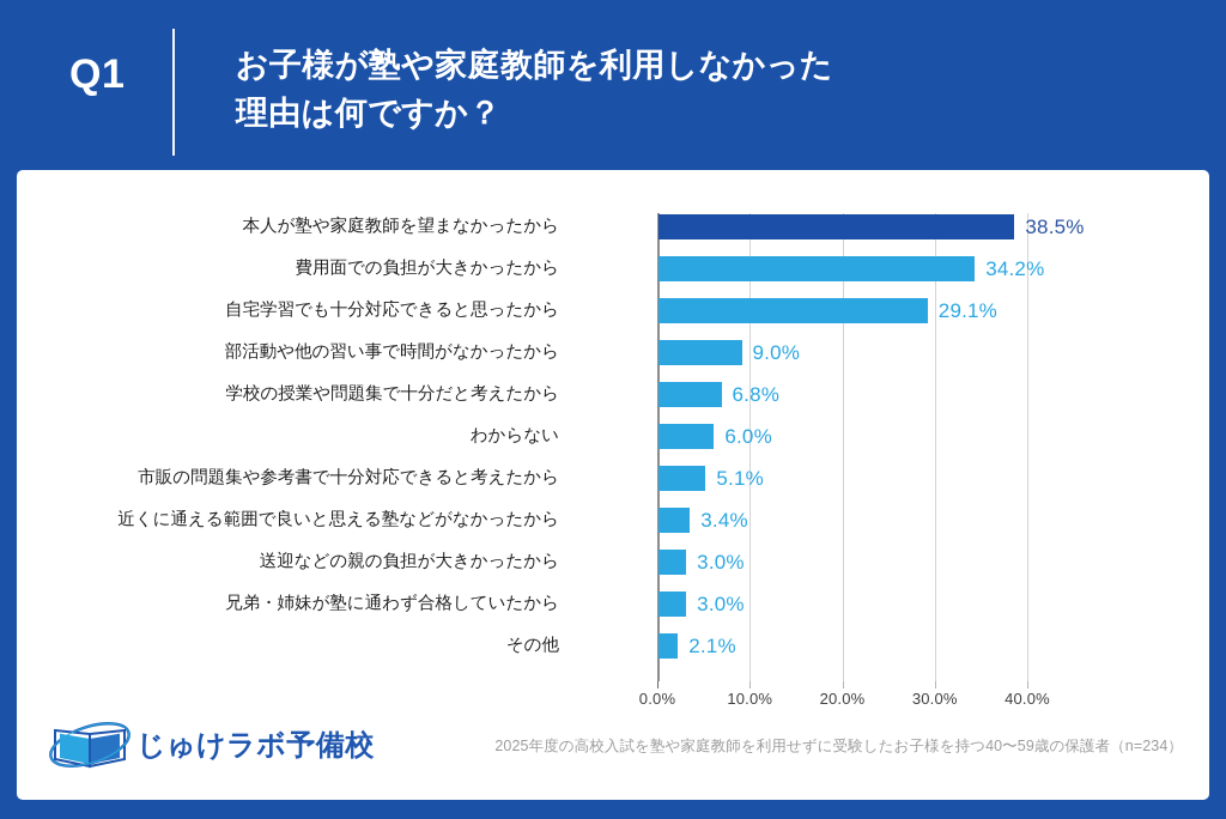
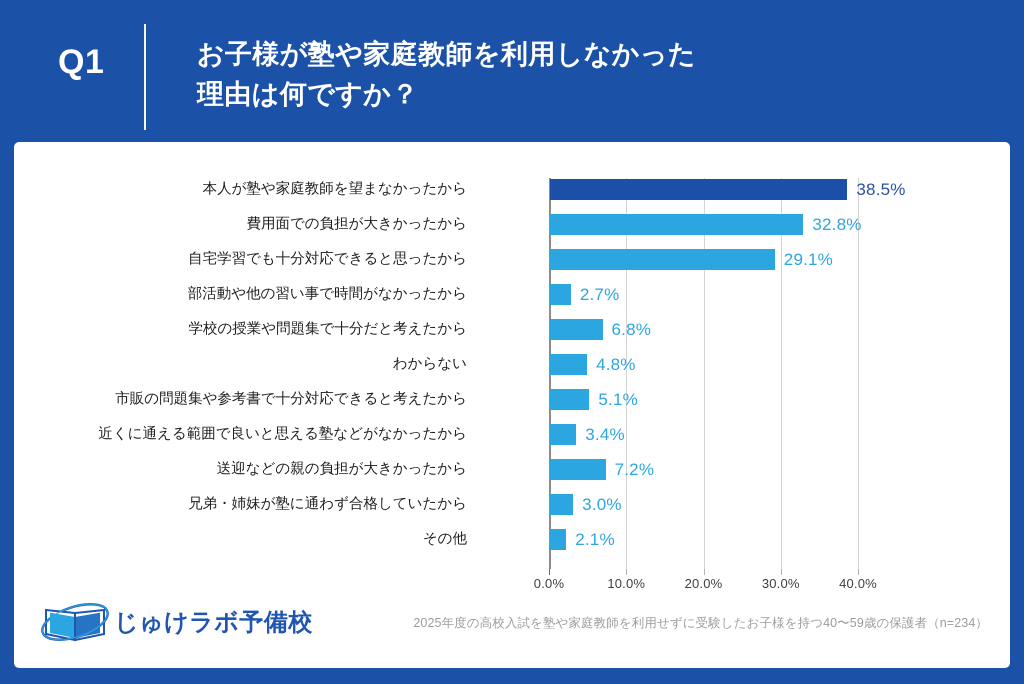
費用面での負担が大きかったから: 34.2% -> 32.8%
部活動や他の習い事で時間がなかったから: 9.0% -> 2.7%
わからない: 6.0% -> 4.8%
送迎などの親の負担が大きかったから: 3.0% -> 7.2%
